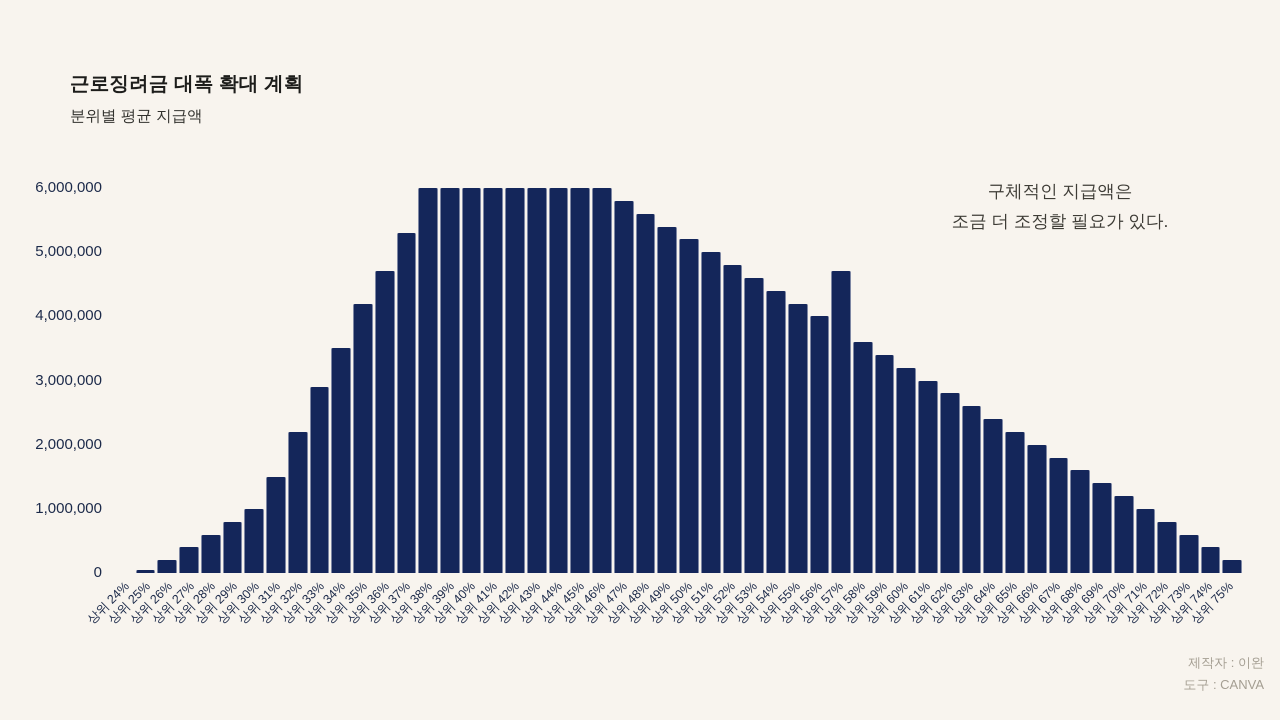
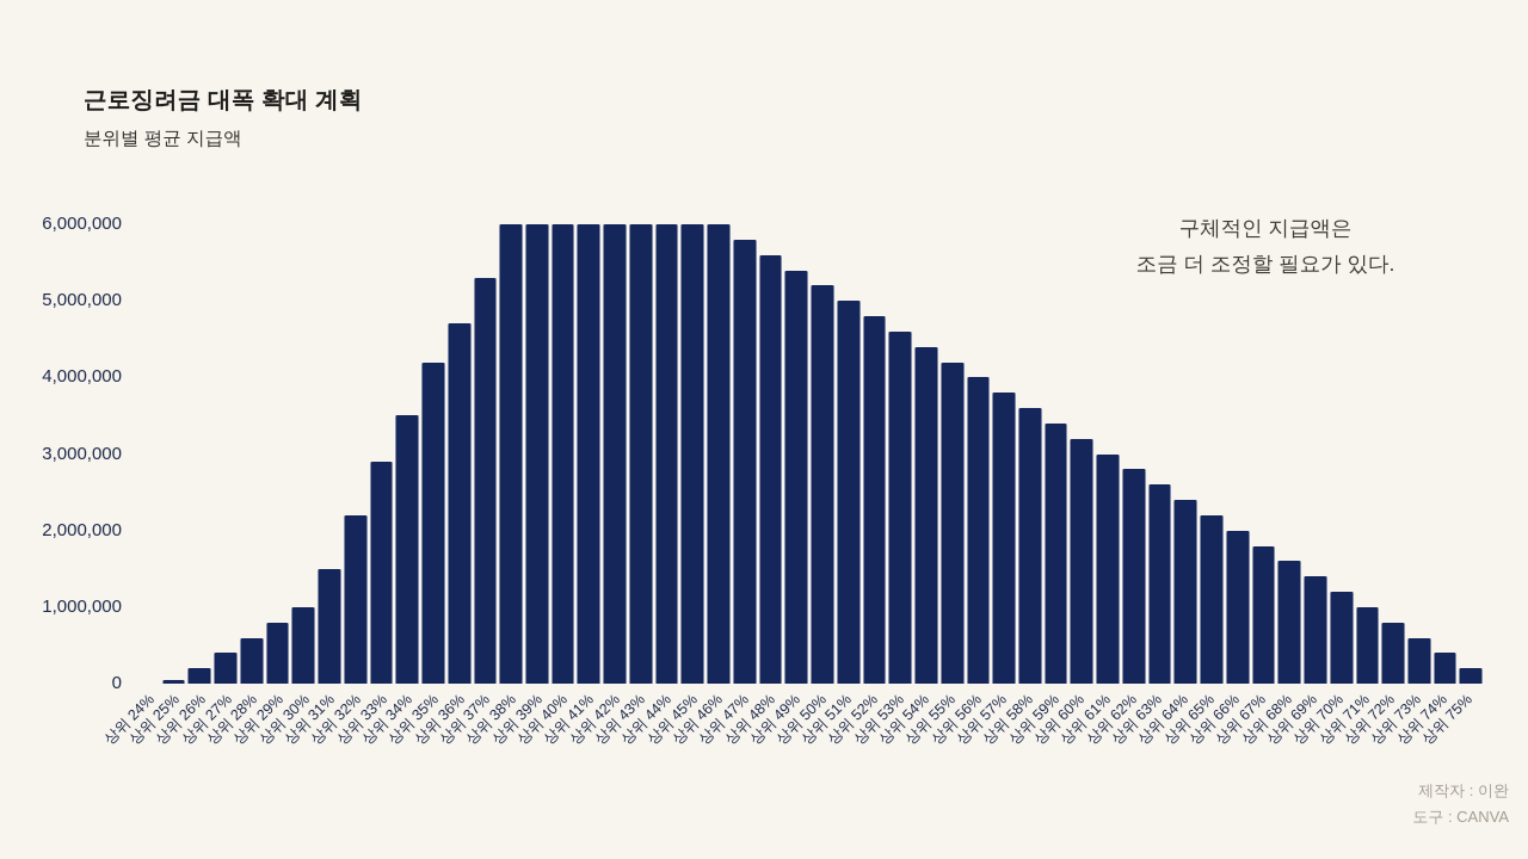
상위 57%: 4700000 -> 3800000
